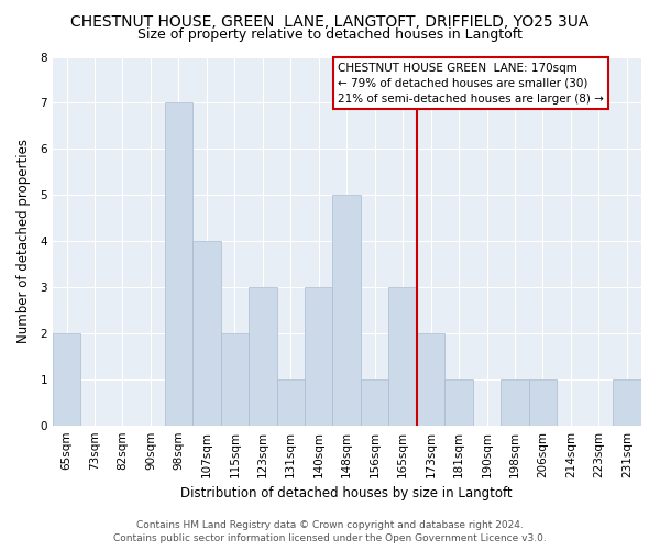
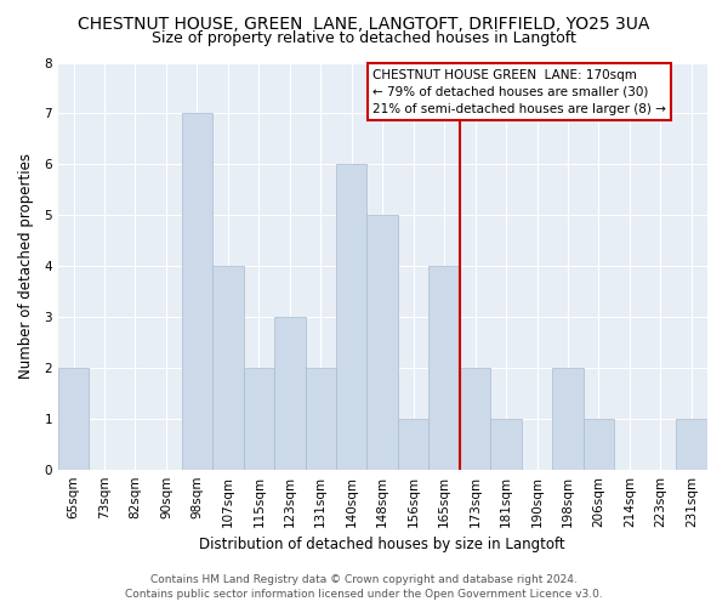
131sqm: 1 -> 2
140sqm: 3 -> 6
165sqm: 3 -> 4
198sqm: 1 -> 2
